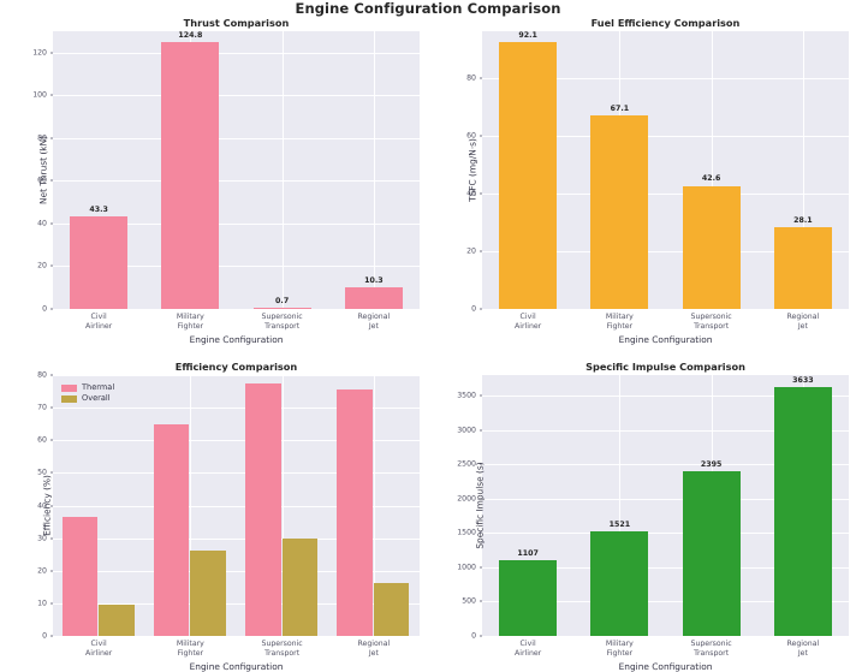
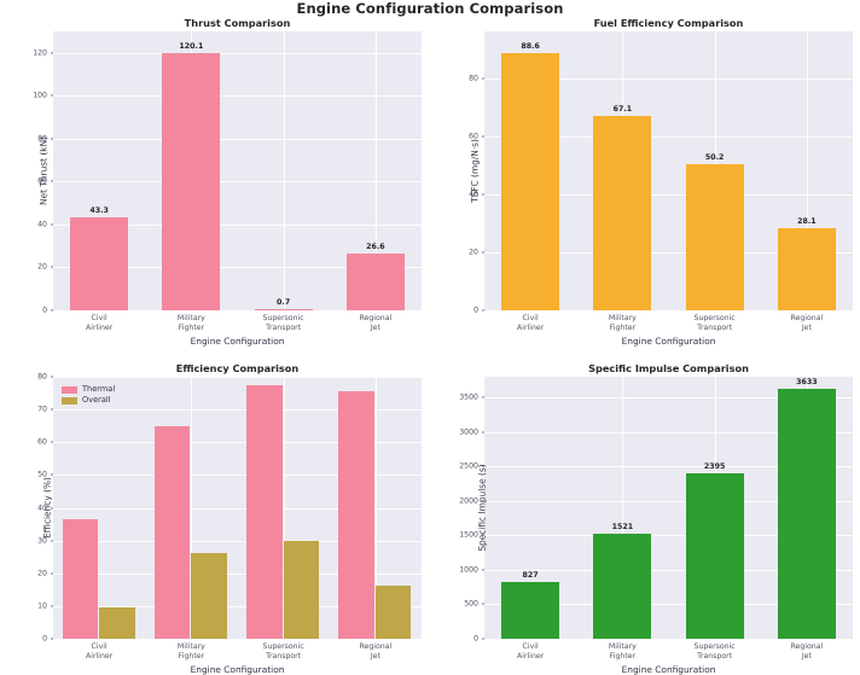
Thrust Comparison/Military Fighter: 124.8 -> 120.1
Thrust Comparison/Regional Jet: 10.3 -> 26.6
Fuel Efficiency Comparison/Civil Airliner: 92.1 -> 88.6
Fuel Efficiency Comparison/Supersonic Transport: 42.6 -> 50.2
Specific Impulse Comparison/Civil Airliner: 1107 -> 827
